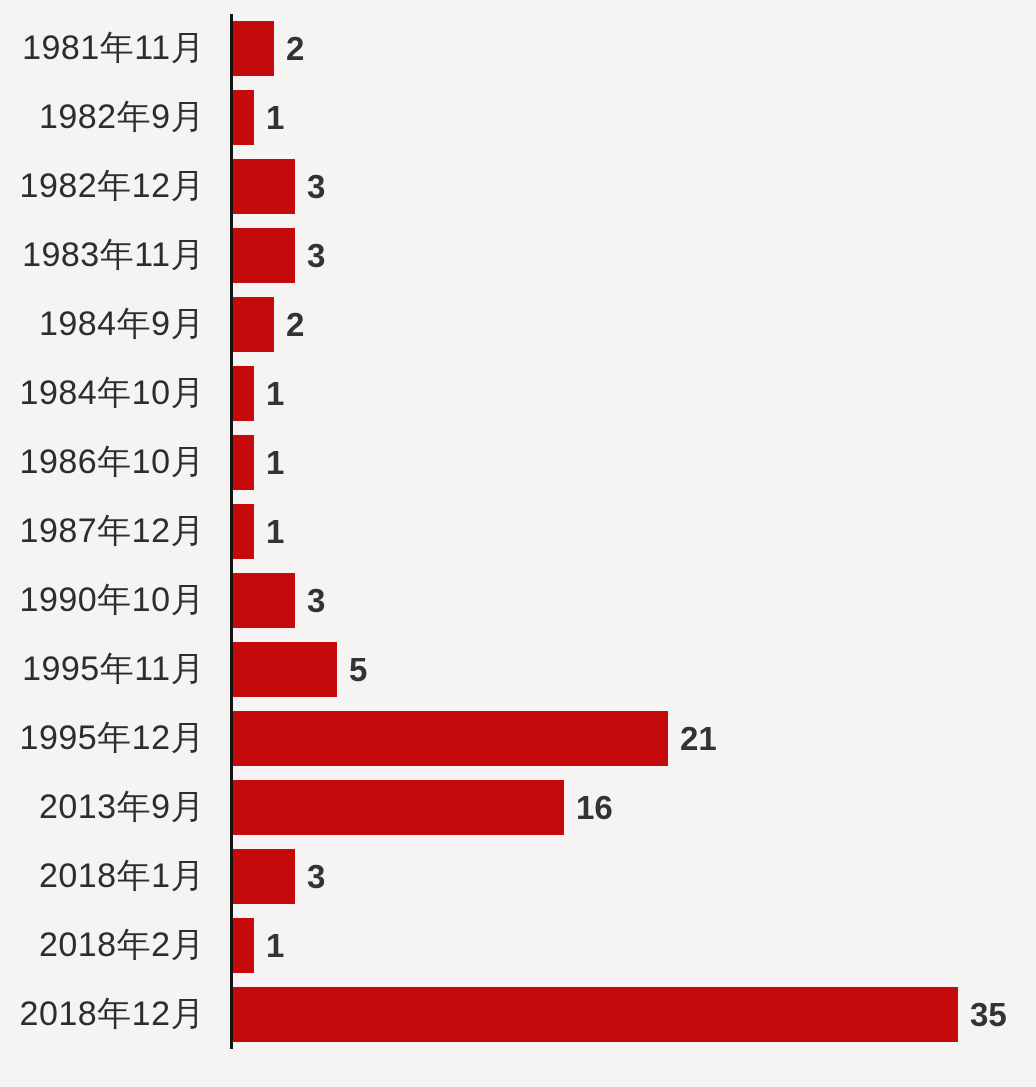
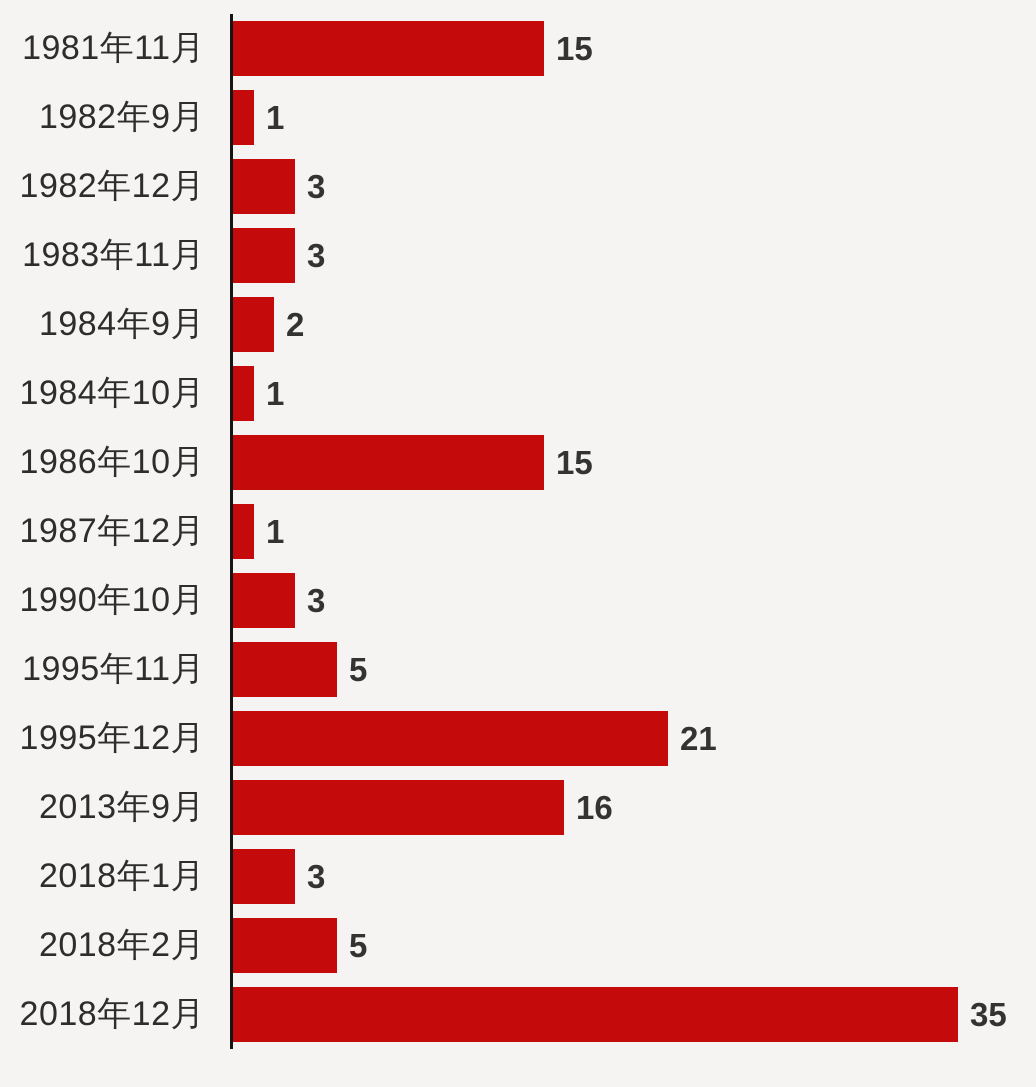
1981年11月: 2 -> 15
1986年10月: 1 -> 15
2018年2月: 1 -> 5
